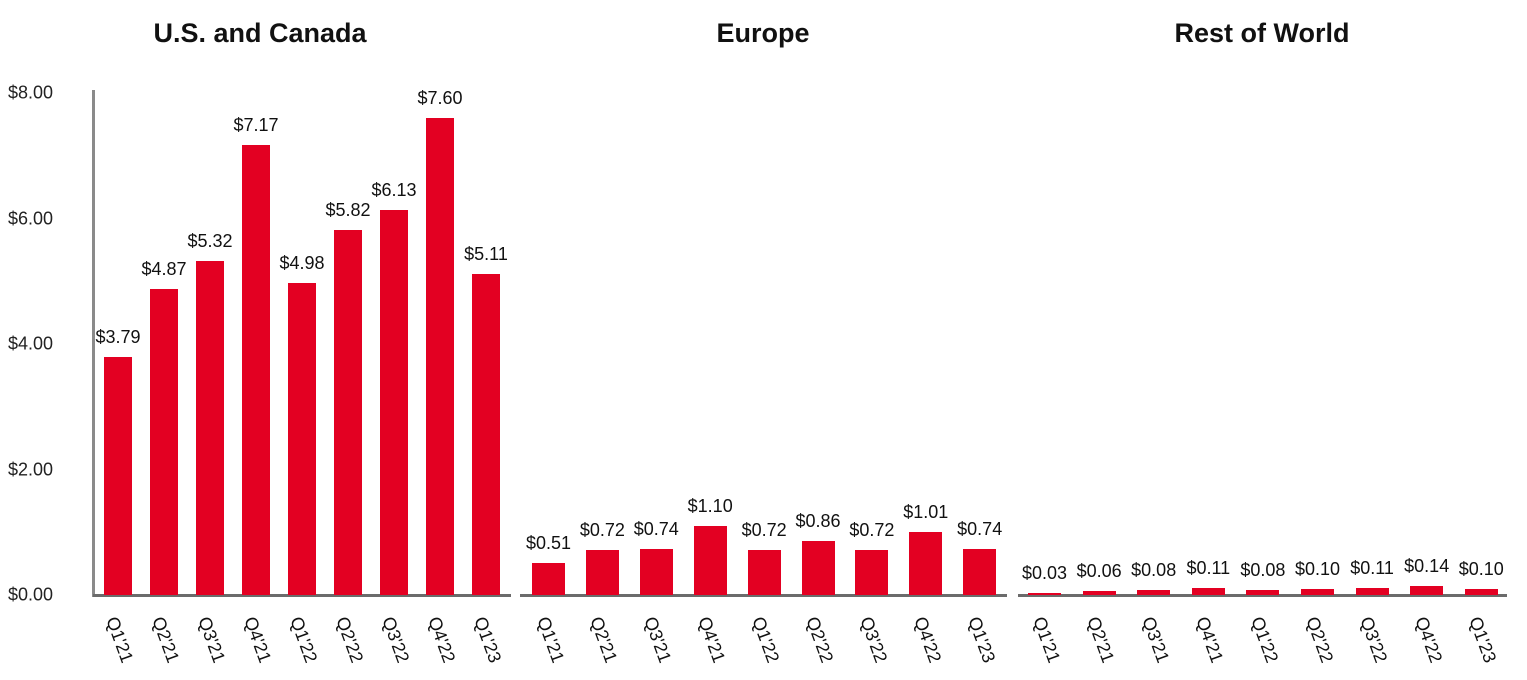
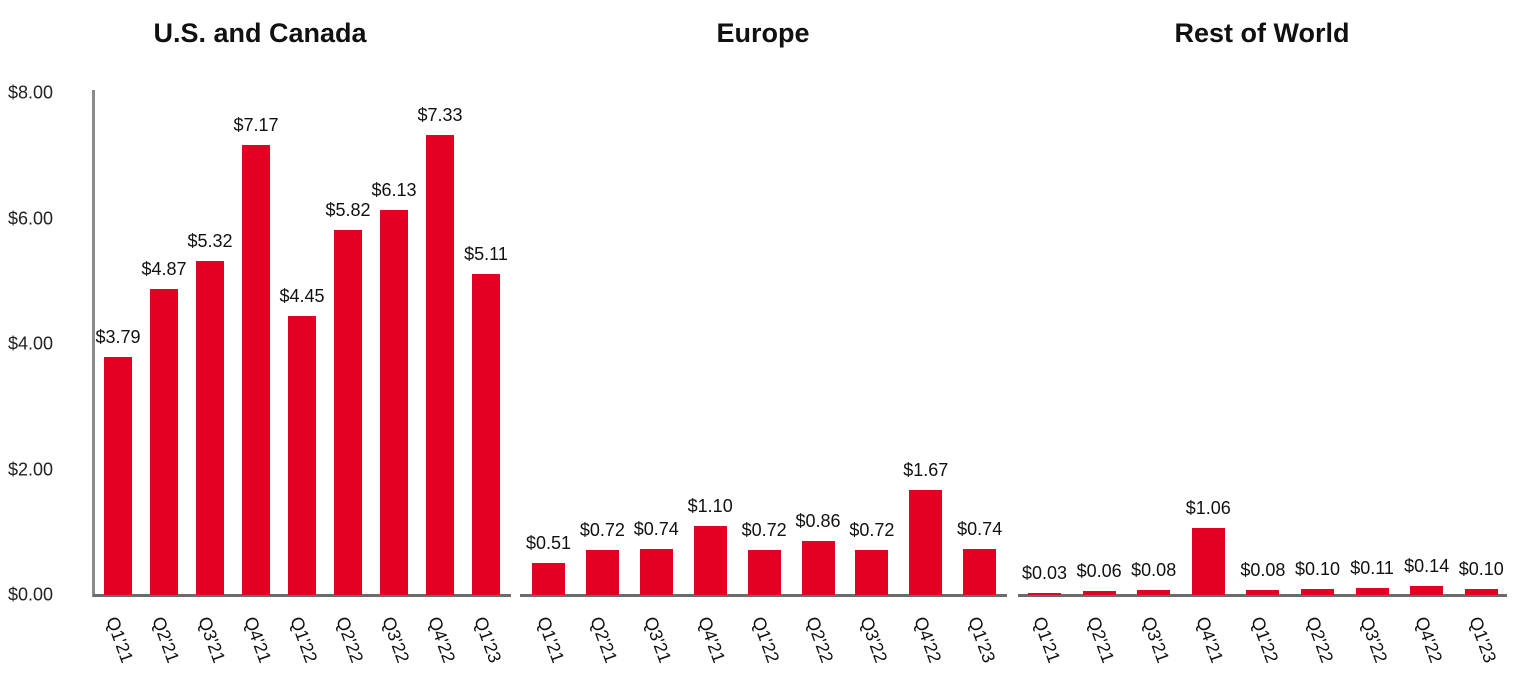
U.S. and Canada/Q1'22: $4.98 -> $4.45
U.S. and Canada/Q4'22: $7.60 -> $7.33
Europe/Q4'22: $1.01 -> $1.67
Rest of World/Q4'21: $0.11 -> $1.06
